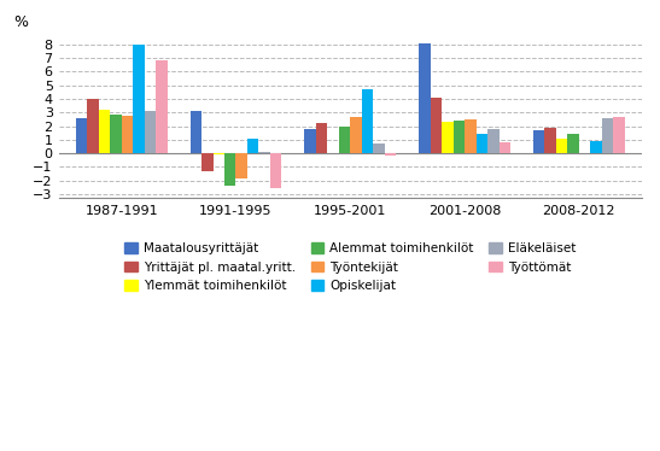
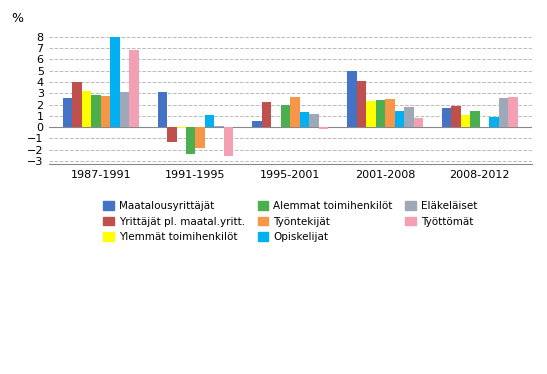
Maatalousyrittäjät/1995-2001: 1.8 -> 0.5
Opiskelijat/1995-2001: 4.7 -> 1.4
Eläkeläiset/1995-2001: 0.7 -> 1.1
Maatalousyrittäjät/2001-2008: 8.1 -> 5.0
